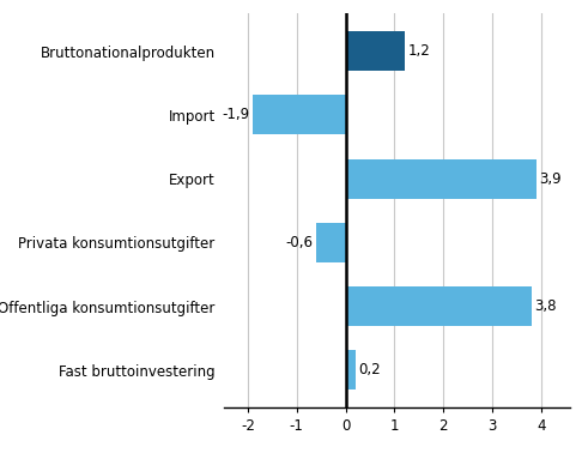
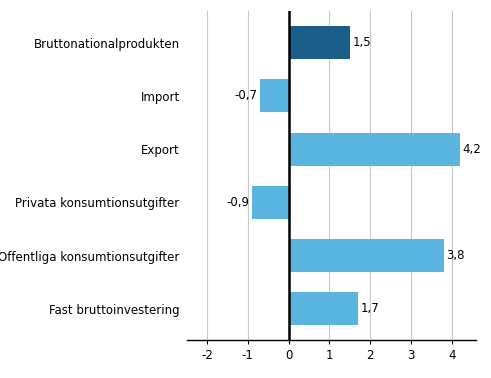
Bruttonationalprodukten: 1,2 -> 1,5
Import: -1,9 -> -0,7
Export: 3,9 -> 4,2
Privata konsumtionsutgifter: -0,6 -> -0,9
Fast bruttoinvestering: 0,2 -> 1,7
